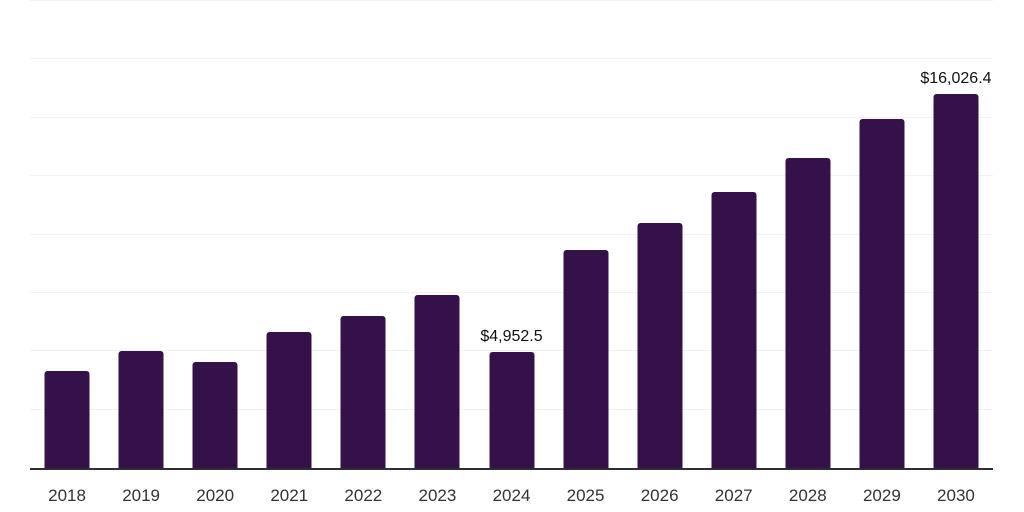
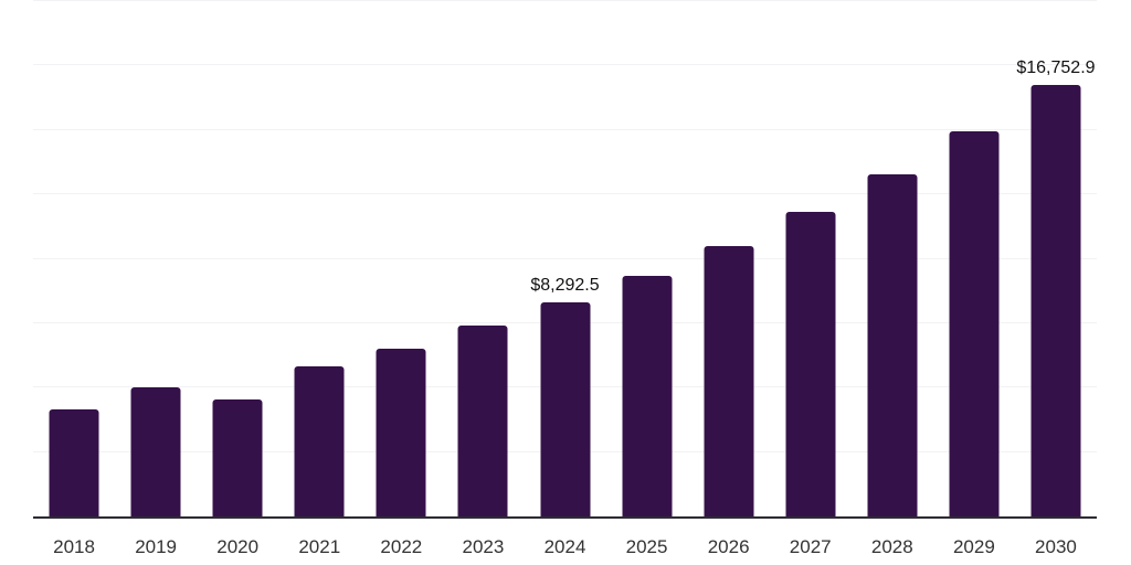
2024: $4,952.5 -> $8,292.5
2030: $16,026.4 -> $16,752.9
